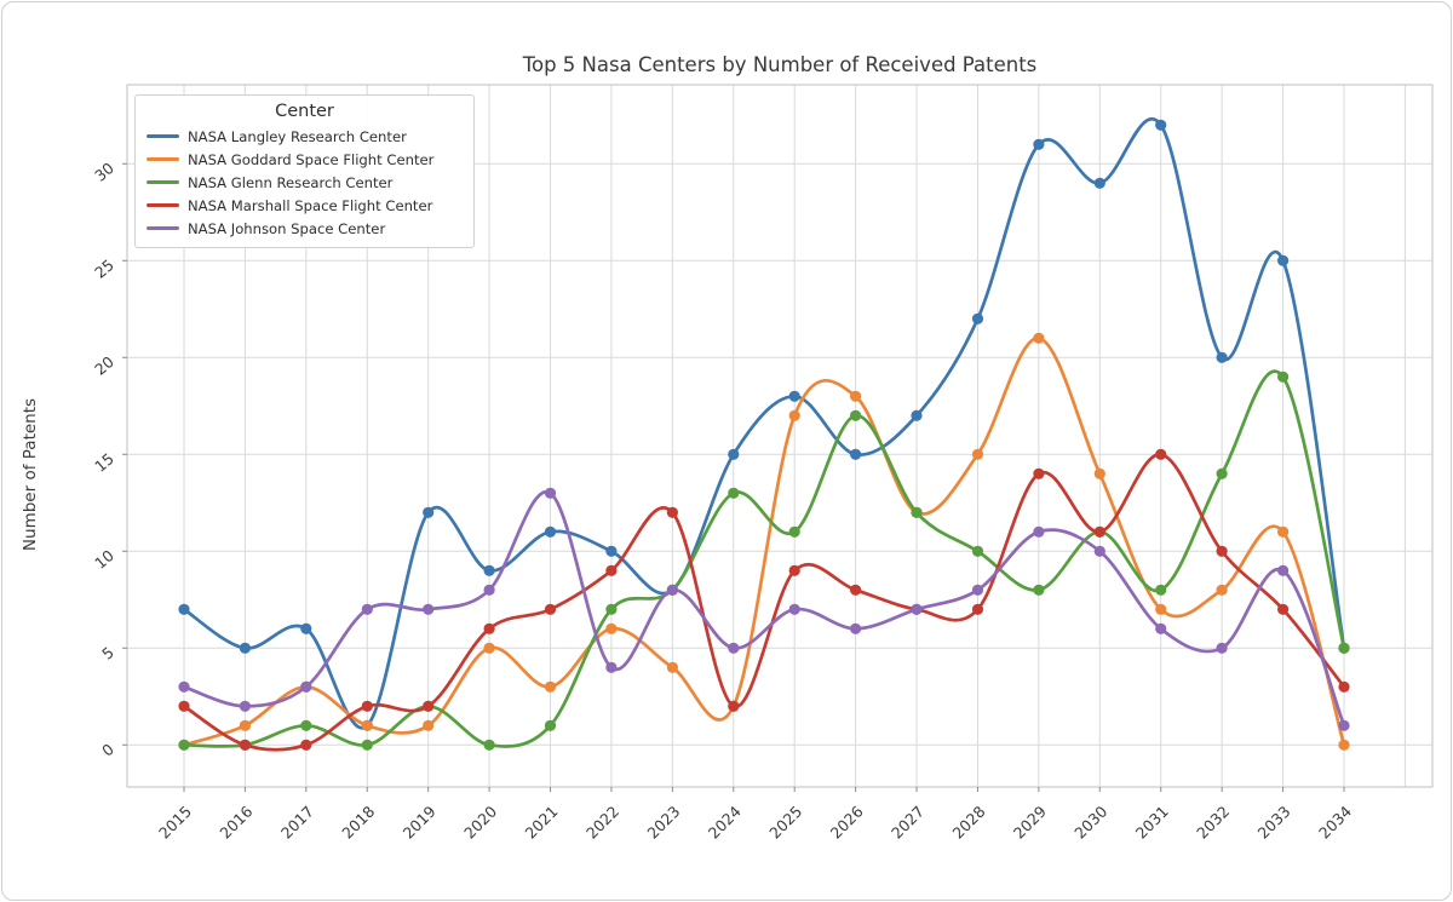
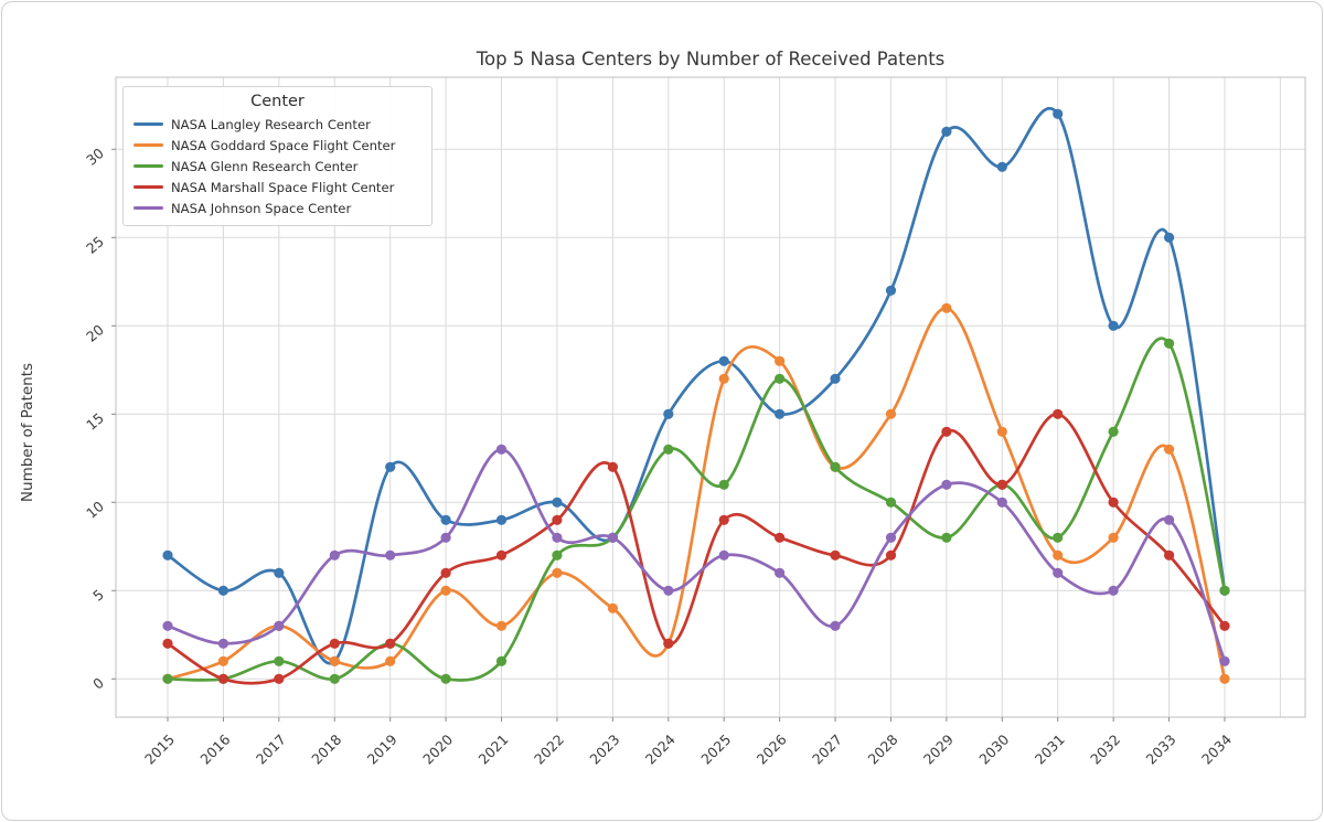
NASA Langley Research Center/2021: 11 -> 9
NASA Johnson Space Center/2022: 4 -> 8
NASA Johnson Space Center/2027: 7 -> 3
NASA Goddard Space Flight Center/2033: 11 -> 13
